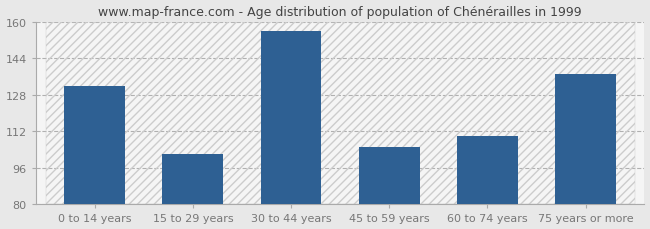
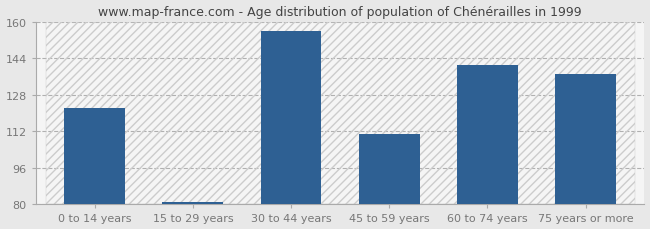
0 to 14 years: 132 -> 122
15 to 29 years: 102 -> 81
45 to 59 years: 105 -> 111
60 to 74 years: 110 -> 141
